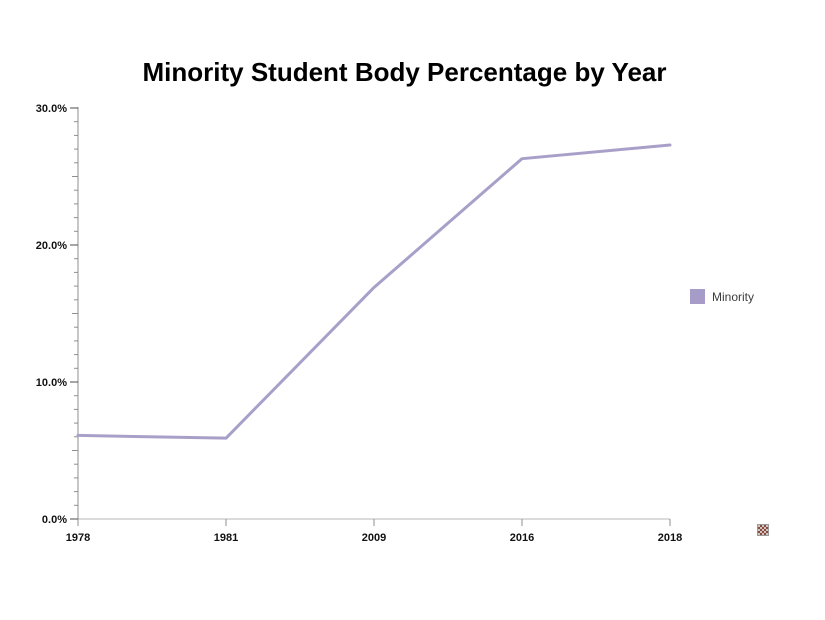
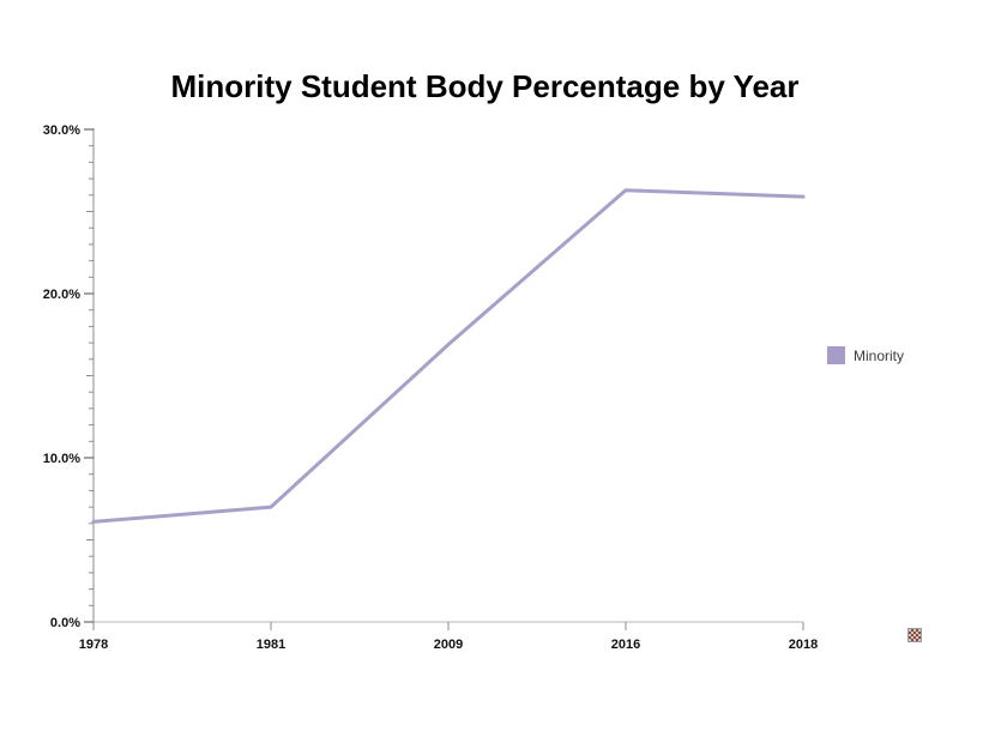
1981: 5.9% -> 7.0%
2018: 27.3% -> 25.9%
